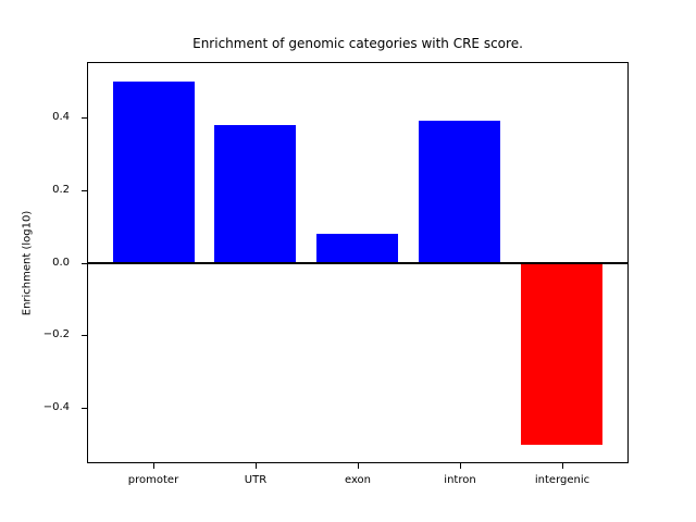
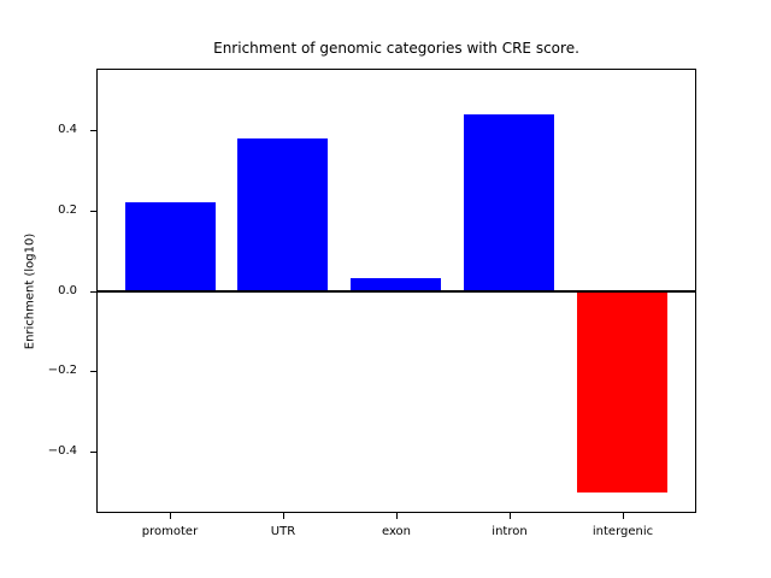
promoter: 0.50 -> 0.22
exon: 0.08 -> 0.03
intron: 0.39 -> 0.44
